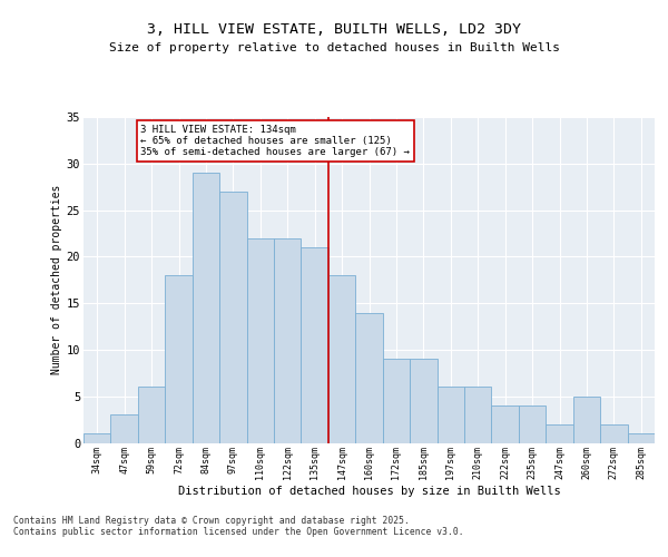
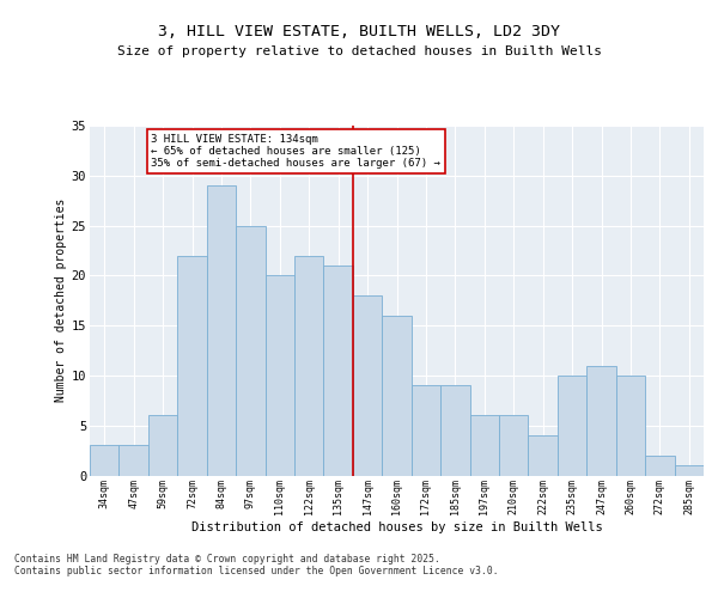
34sqm: 1 -> 3
72sqm: 18 -> 22
97sqm: 27 -> 25
110sqm: 22 -> 20
160sqm: 14 -> 16
235sqm: 4 -> 10
247sqm: 2 -> 11
260sqm: 5 -> 10
